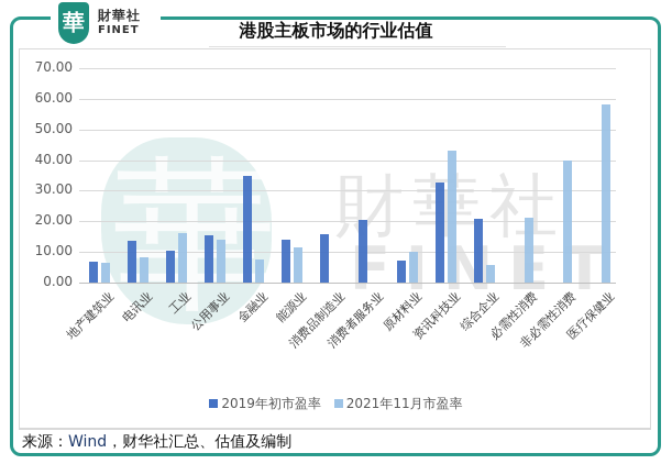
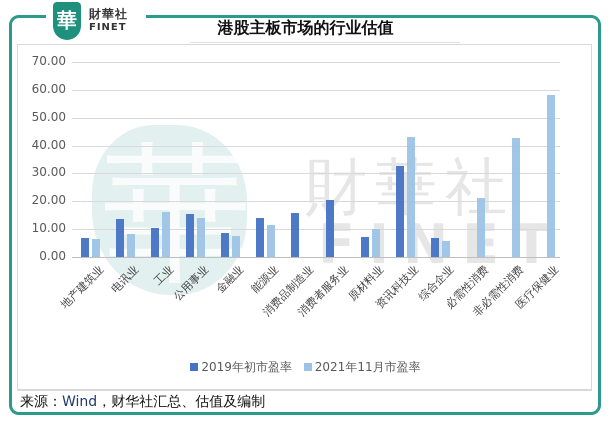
2019年初市盈率/金融业: 35 -> 9
2019年初市盈率/综合企业: 21 -> 7
2021年11月市盈率/非必需性消费: 40 -> 43
